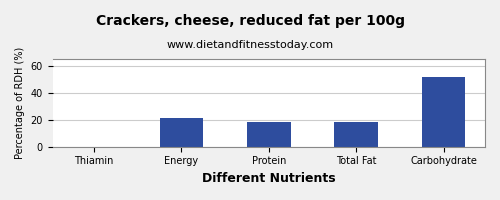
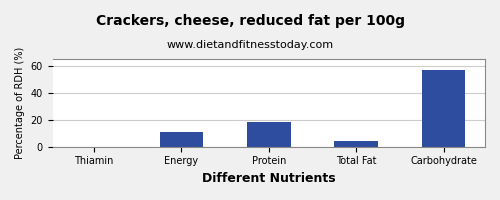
Energy: 21 -> 11
Total Fat: 18 -> 4
Carbohydrate: 52 -> 57
